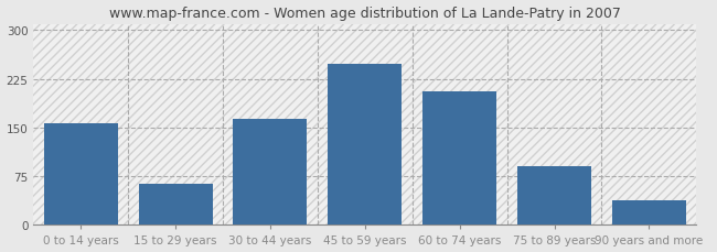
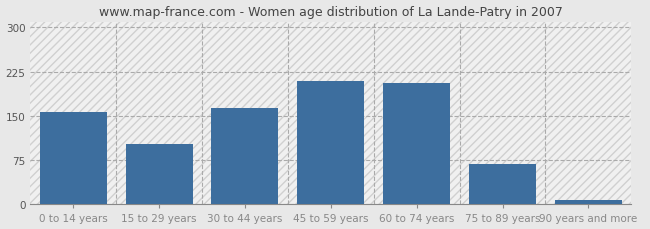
15 to 29 years: 64 -> 103
45 to 59 years: 248 -> 210
75 to 89 years: 90 -> 68
90 years and more: 38 -> 8
